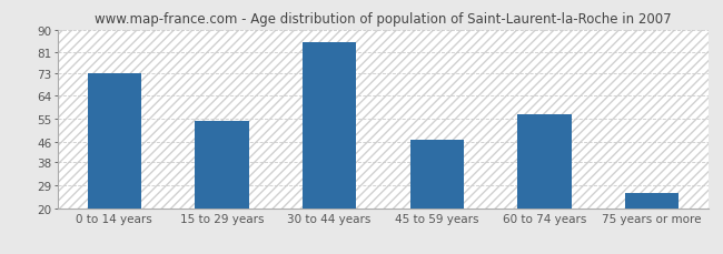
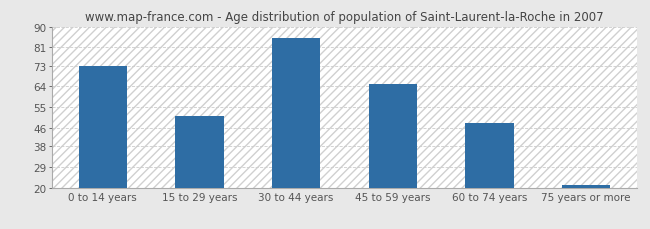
15 to 29 years: 54 -> 51
45 to 59 years: 47 -> 65
60 to 74 years: 57 -> 48
75 years or more: 26 -> 21
